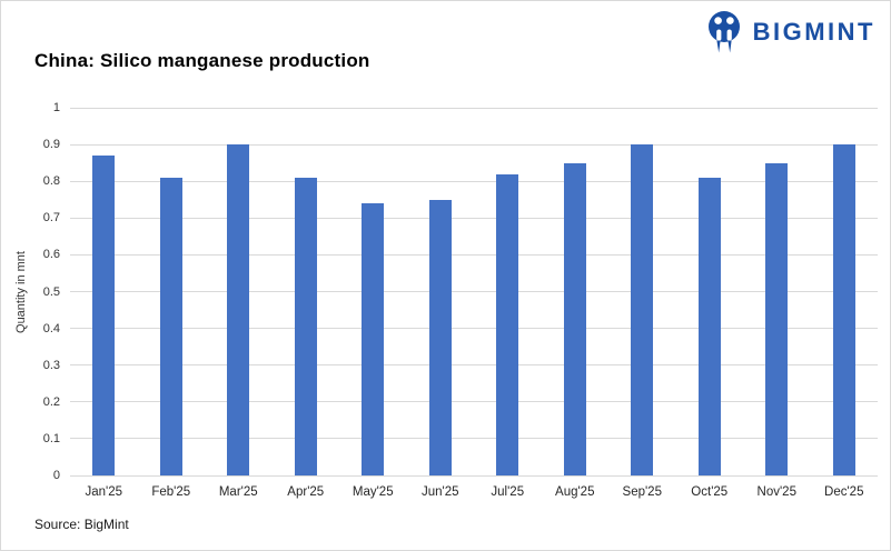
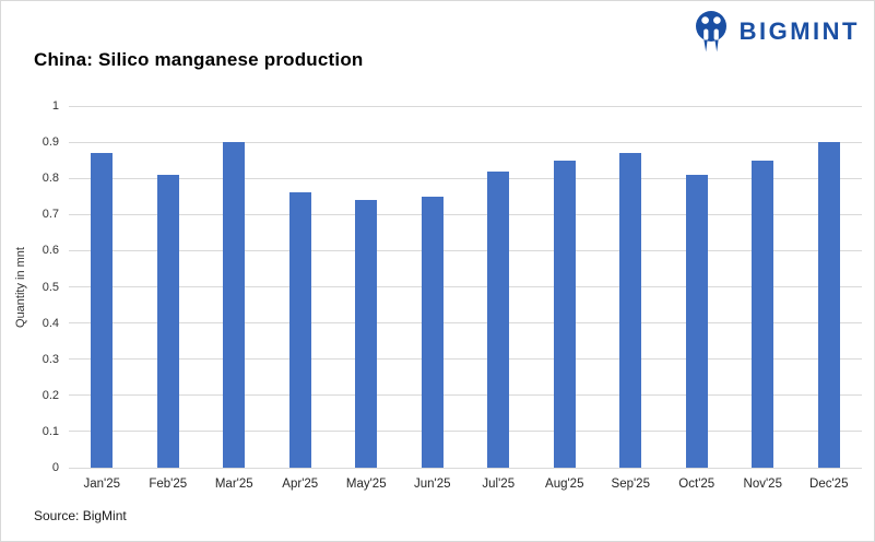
Apr'25: 0.81 -> 0.76
Sep'25: 0.90 -> 0.87
